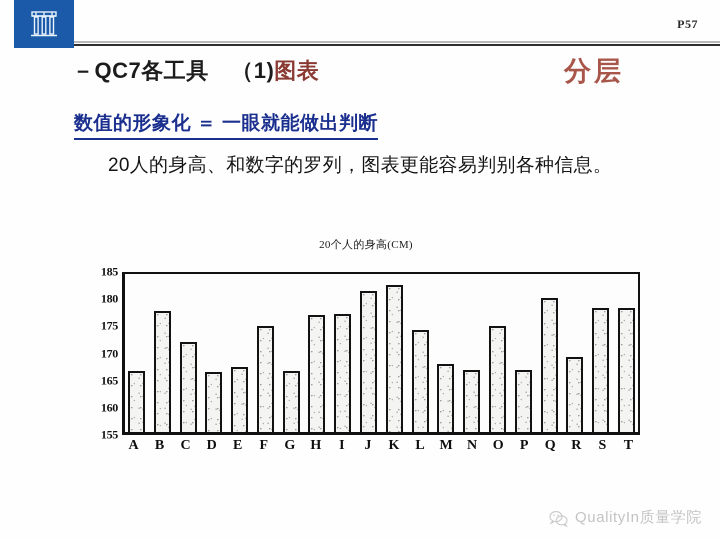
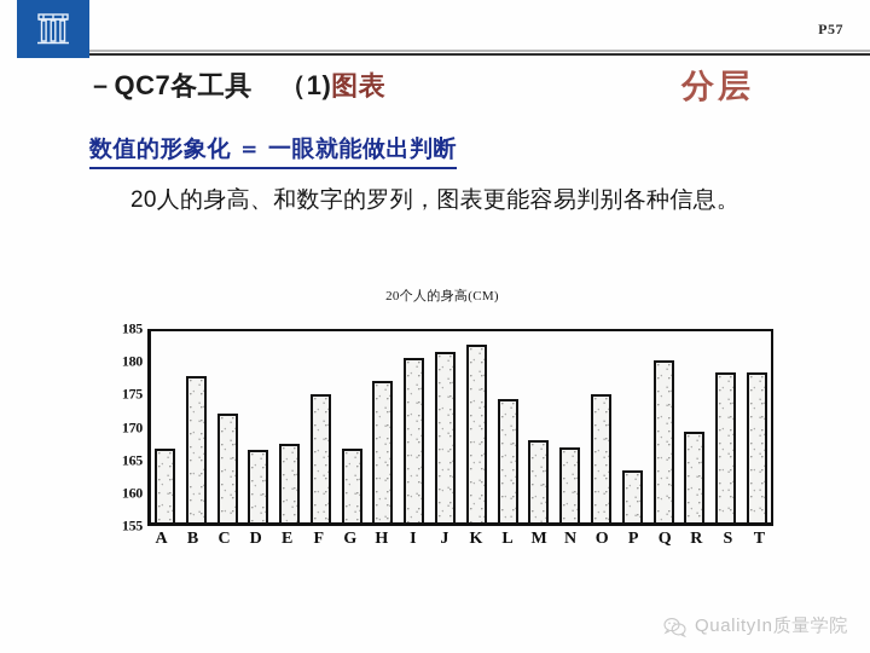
I: 177 -> 180
P: 166 -> 163
